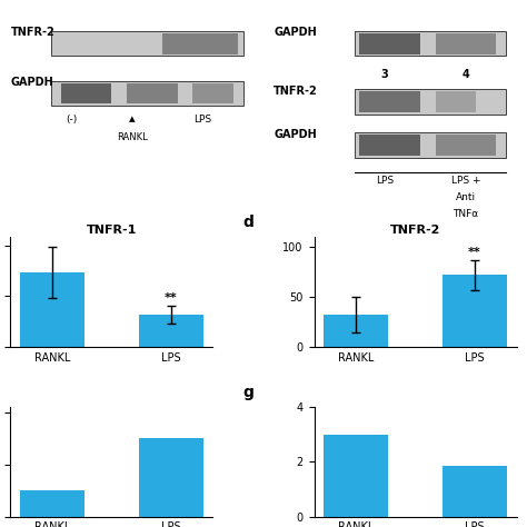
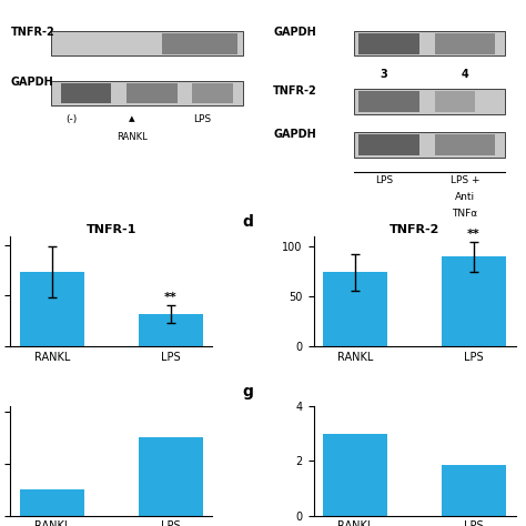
TNFR-2/RANKL: 32 -> 74
TNFR-2/LPS: 72 -> 90
